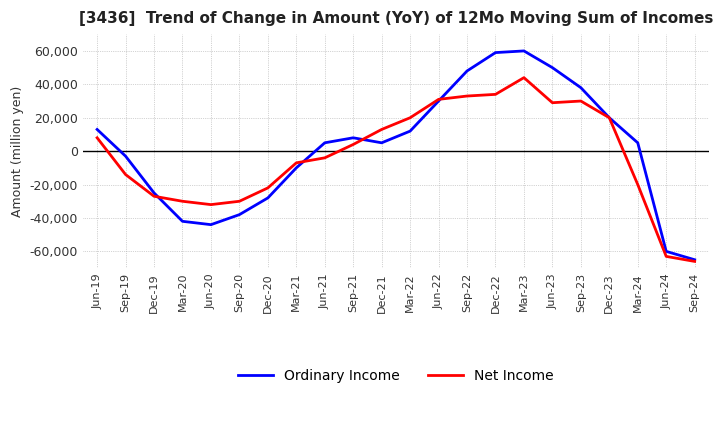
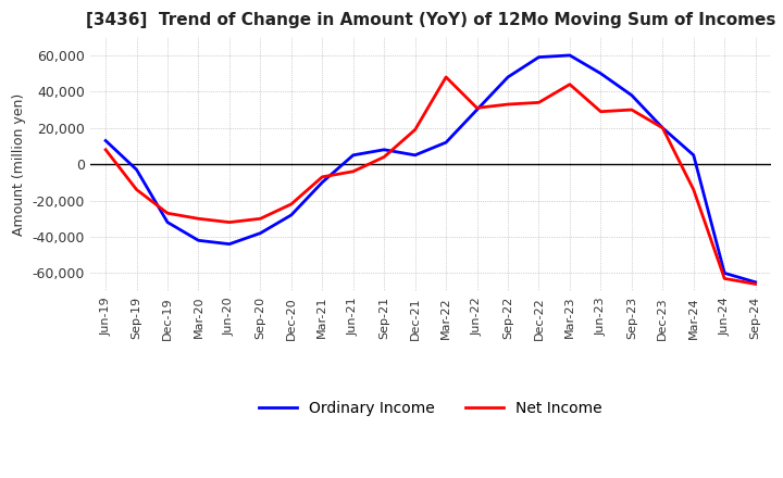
Ordinary Income/Dec-19: -25,000 -> -32,000
Net Income/Dec-21: 13,000 -> 19,000
Net Income/Mar-22: 20,000 -> 48,000
Net Income/Mar-24: -20,000 -> -14,000
